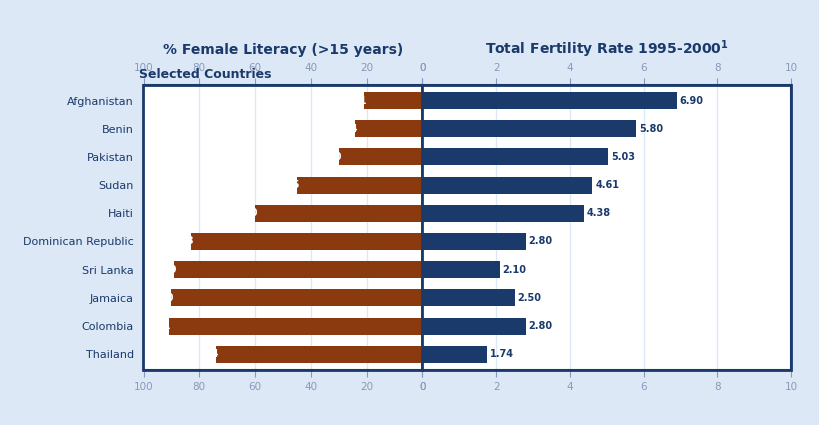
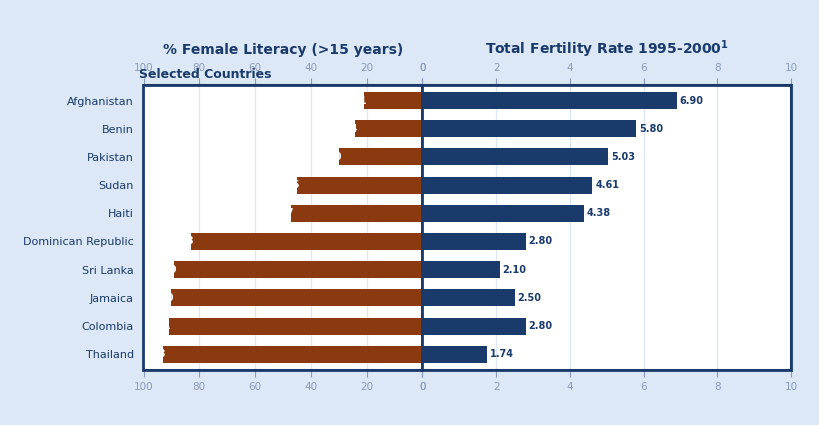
% Female Literacy (>15 years)/Haiti: 60 -> 47
% Female Literacy (>15 years)/Thailand: 74 -> 93
